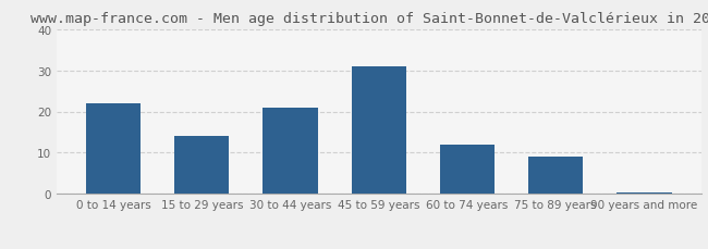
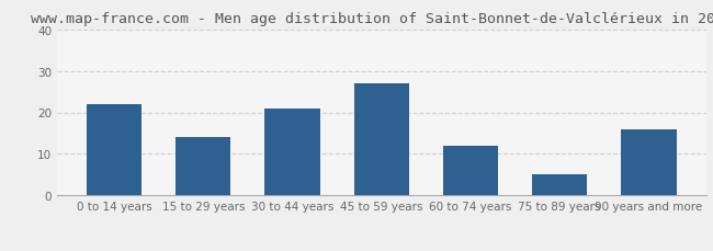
45 to 59 years: 31.0 -> 27.0
75 to 89 years: 9.0 -> 5.0
90 years and more: 0.4 -> 16.0
